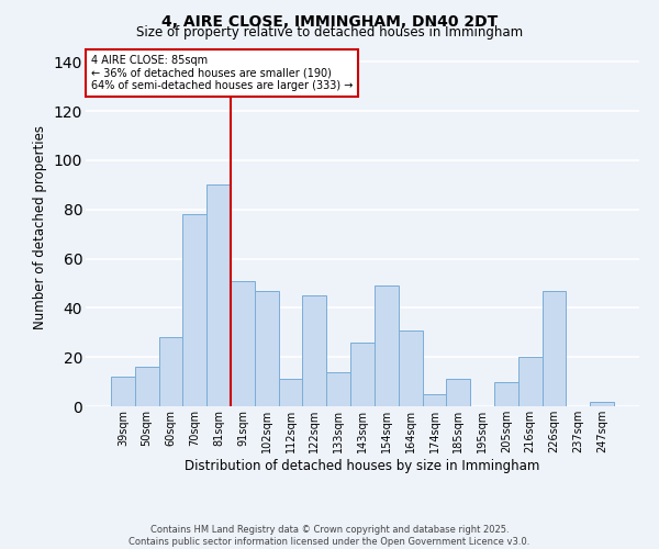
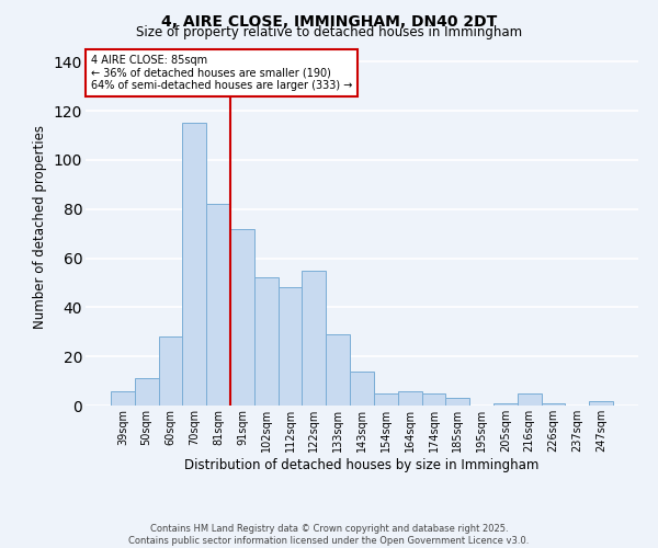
39sqm: 12 -> 6
50sqm: 16 -> 11
70sqm: 78 -> 115
81sqm: 90 -> 82
91sqm: 51 -> 72
102sqm: 47 -> 52
112sqm: 11 -> 48
122sqm: 45 -> 55
133sqm: 14 -> 29
143sqm: 26 -> 14
154sqm: 49 -> 5
164sqm: 31 -> 6
185sqm: 11 -> 3
205sqm: 10 -> 1
216sqm: 20 -> 5
226sqm: 47 -> 1
